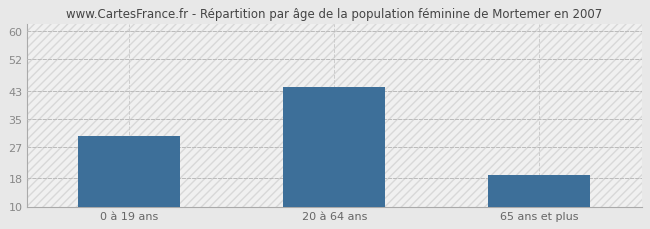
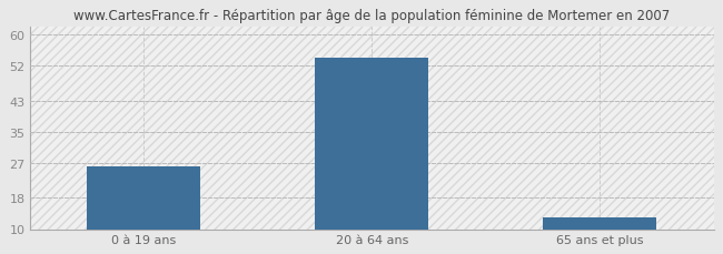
0 à 19 ans: 30 -> 26
20 à 64 ans: 44 -> 54
65 ans et plus: 19 -> 13
